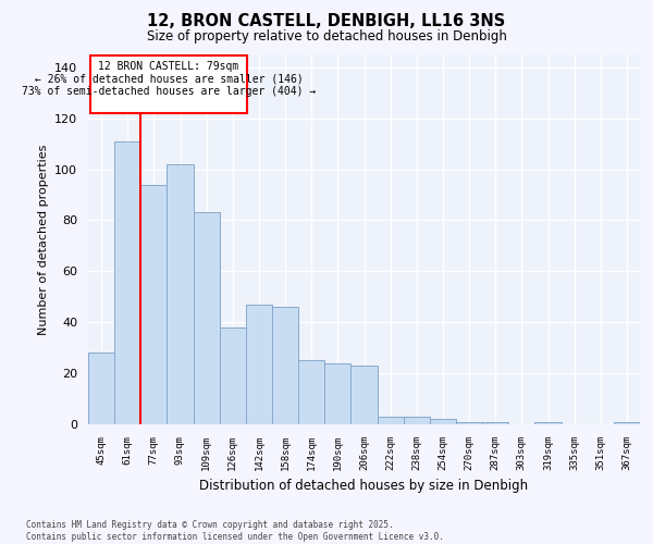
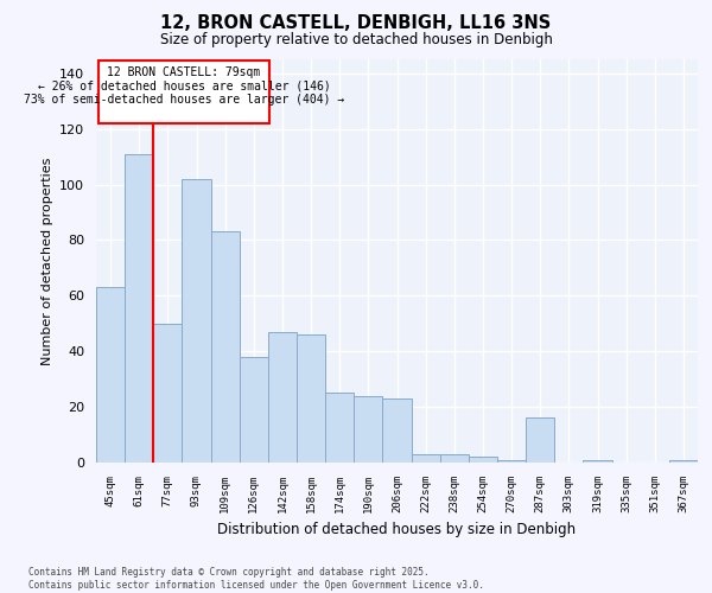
45sqm: 28 -> 63
77sqm: 94 -> 50
287sqm: 1 -> 16
